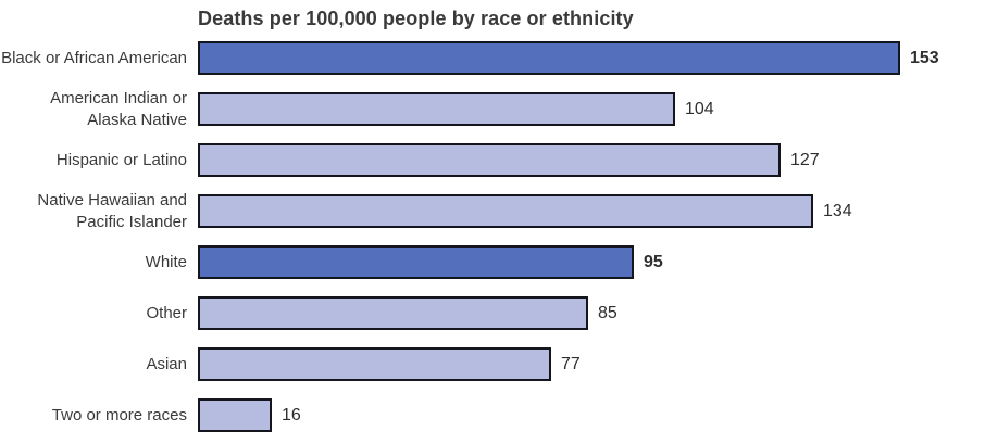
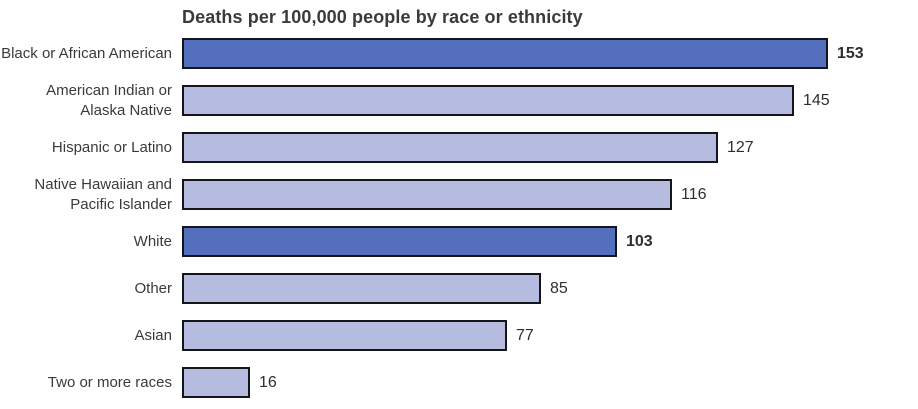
American Indian or Alaska Native: 104 -> 145
Native Hawaiian and Pacific Islander: 134 -> 116
White: 95 -> 103
